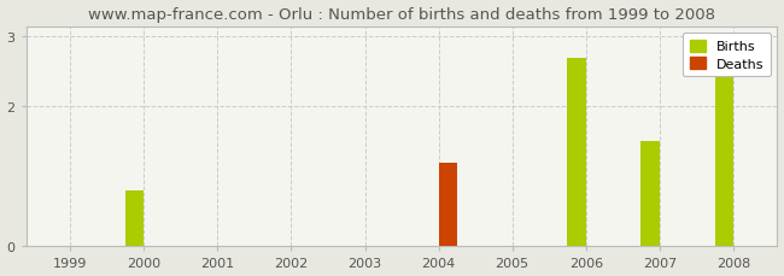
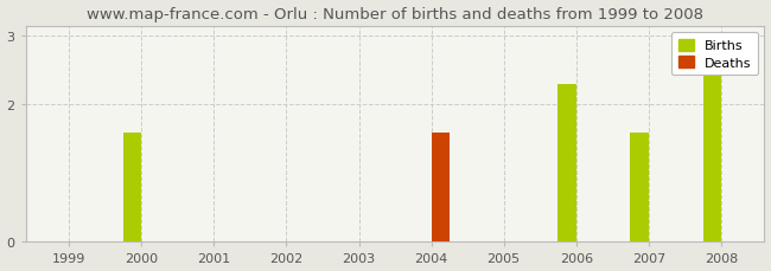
Births/2000: 0.8 -> 1.6
Deaths/2004: 1.2 -> 1.6
Births/2006: 2.7 -> 2.3
Births/2007: 1.5 -> 1.6
